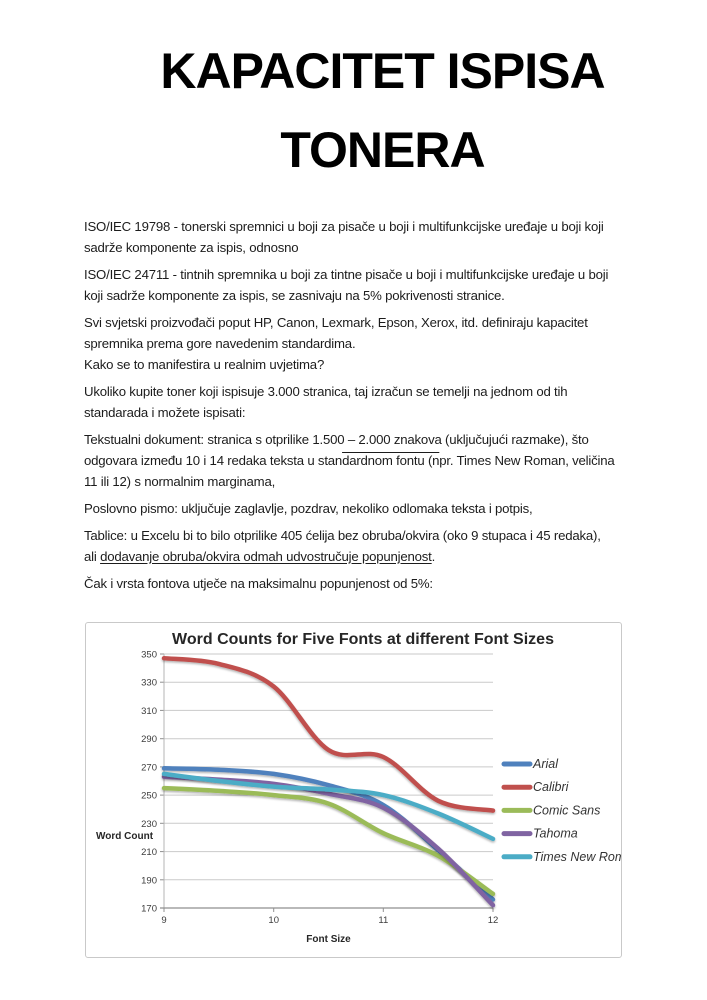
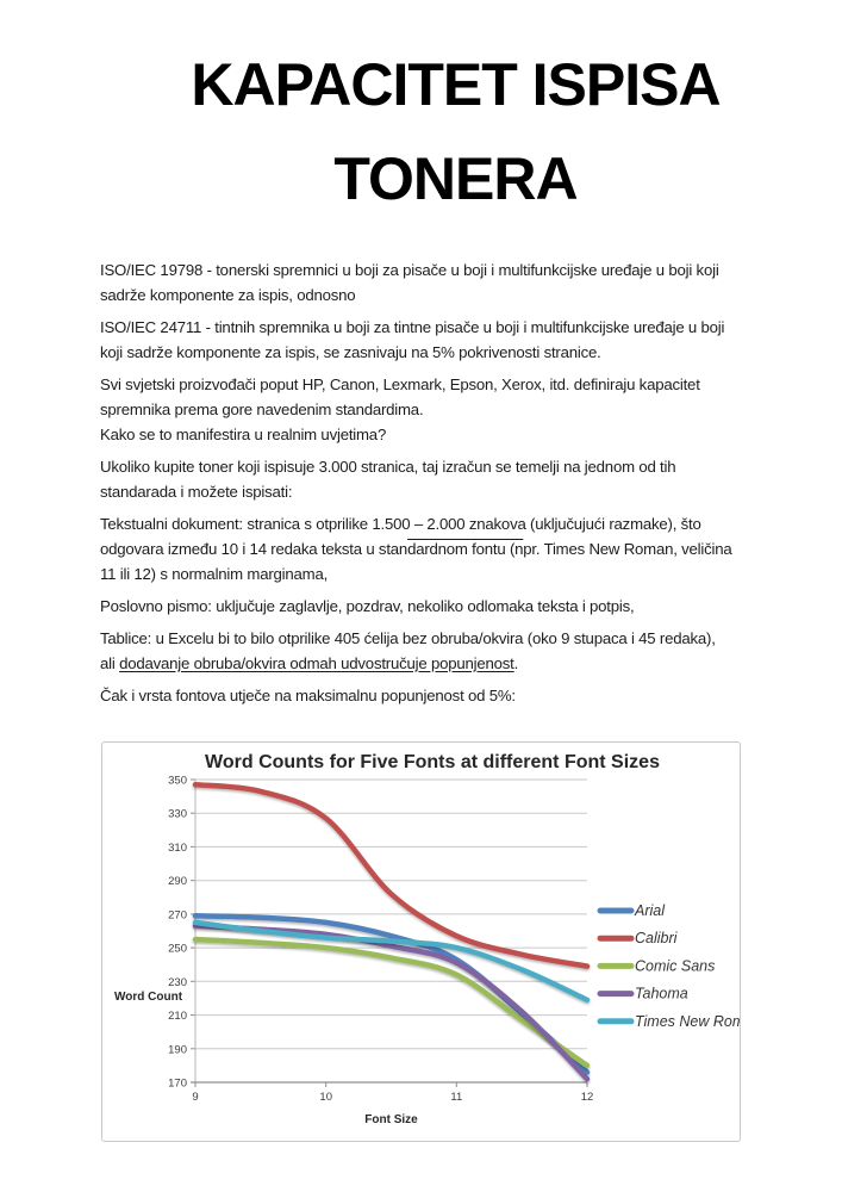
Calibri/11: 277 -> 257
Comic Sans/11: 223 -> 234
